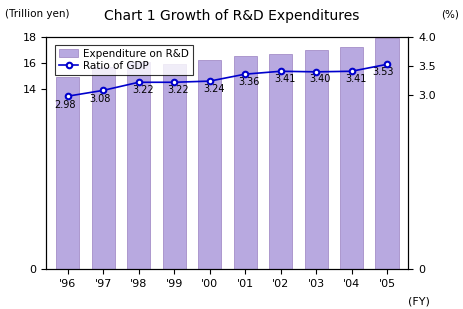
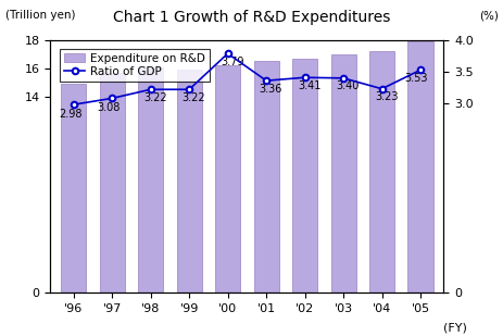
Ratio of GDP/'00: 3.24 -> 3.79
Ratio of GDP/'04: 3.41 -> 3.23
